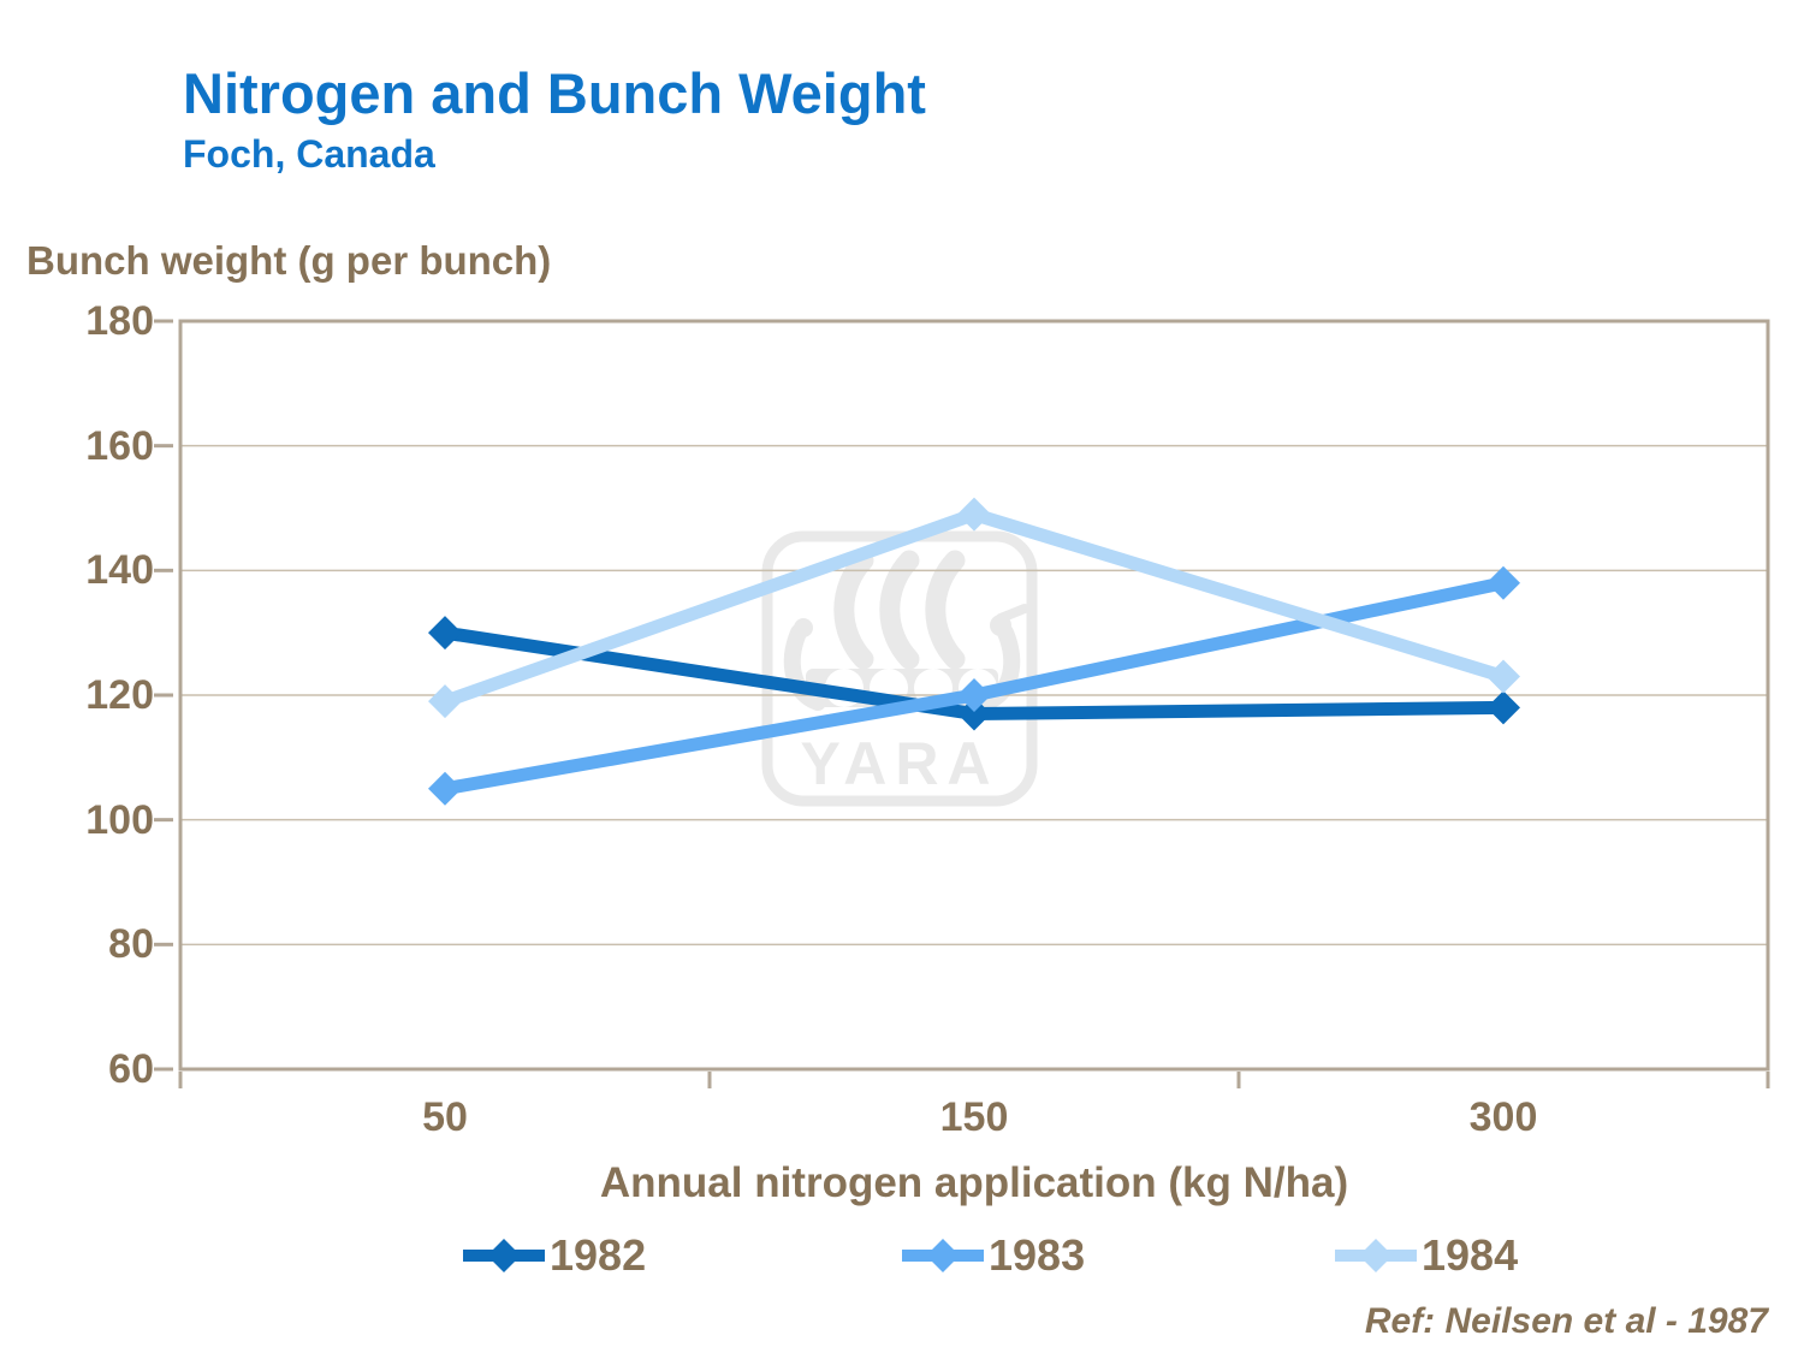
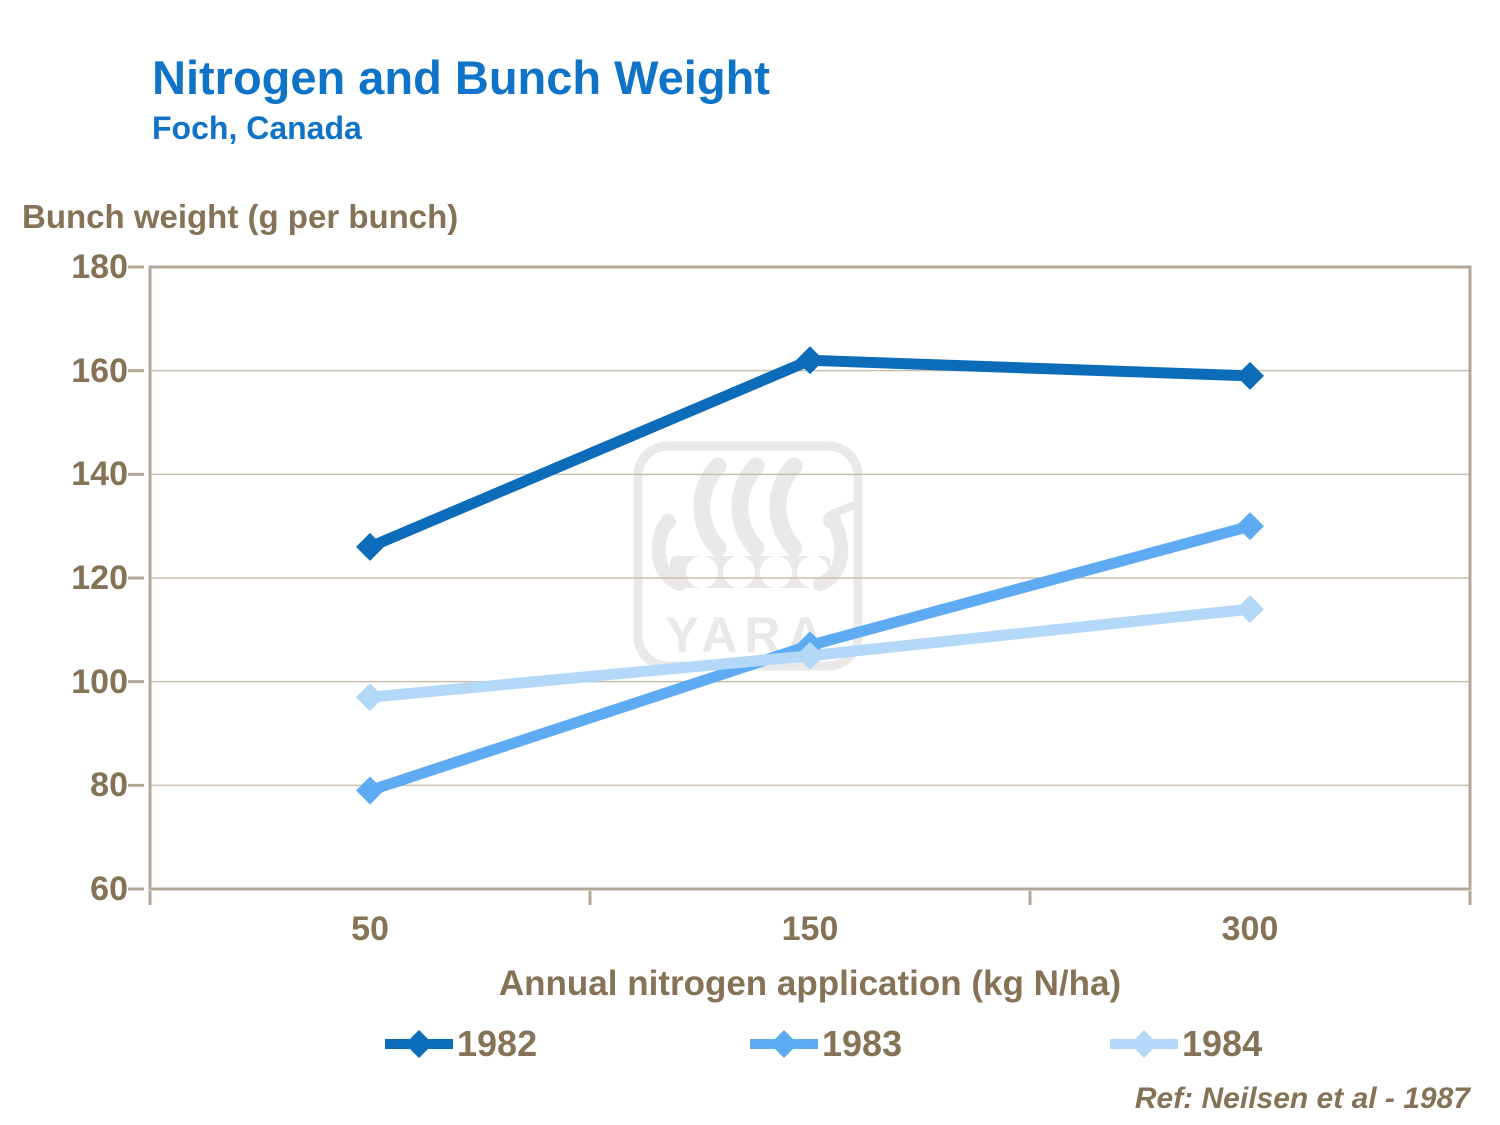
1982/50: 130 -> 126
1983/50: 105 -> 79
1984/50: 119 -> 97
1982/150: 117 -> 162
1983/150: 120 -> 107
1984/150: 149 -> 105
1982/300: 118 -> 159
1983/300: 138 -> 130
1984/300: 123 -> 114
